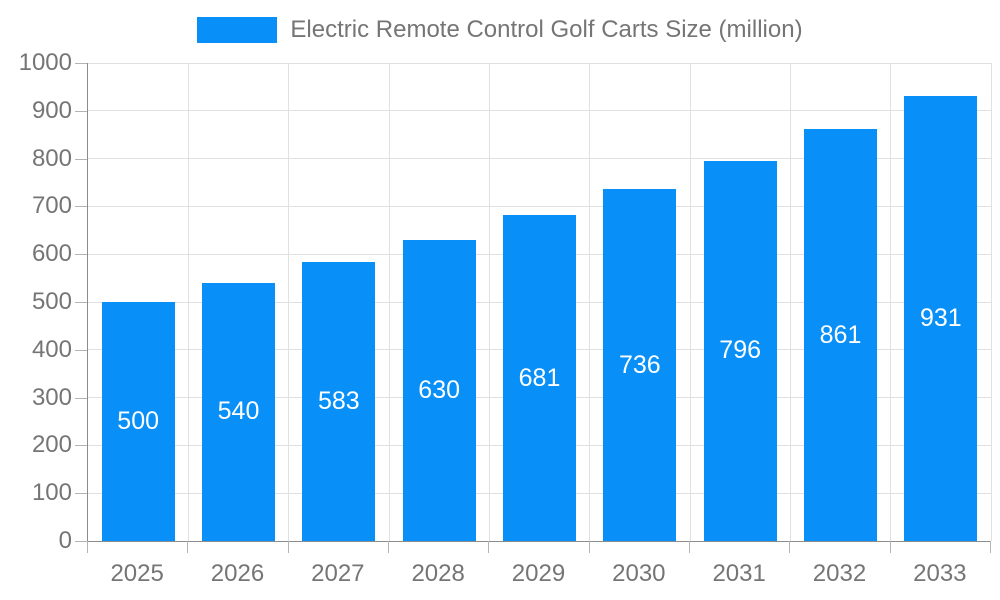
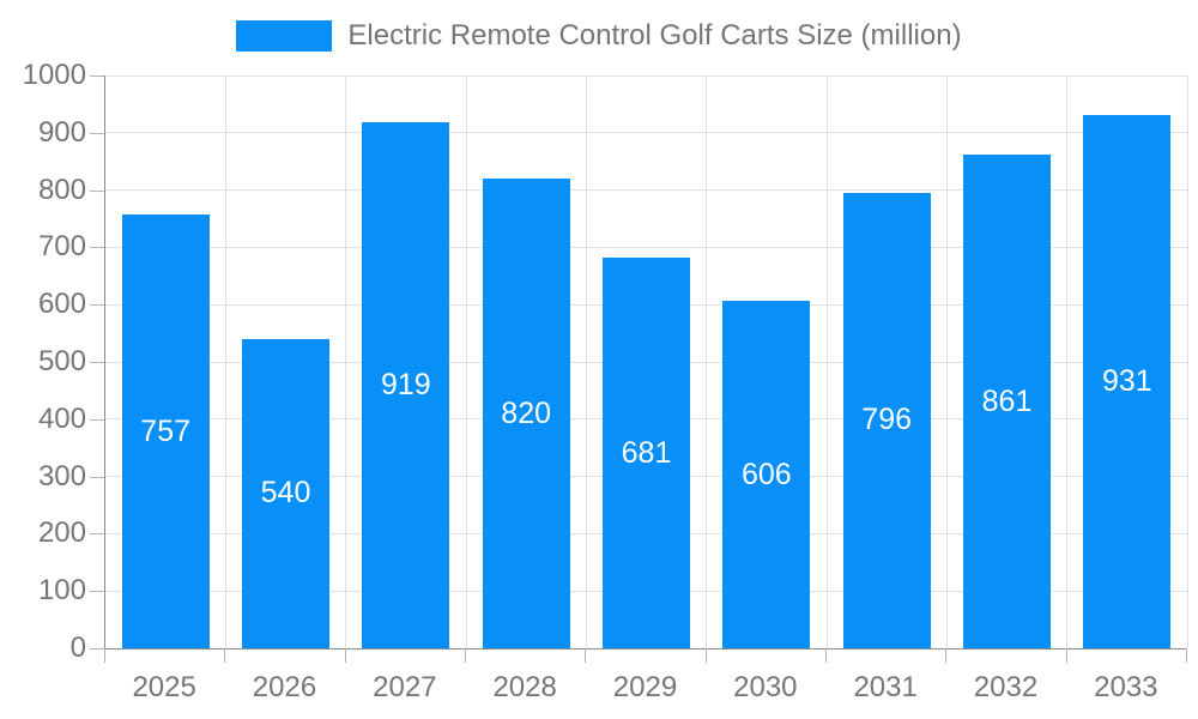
2025: 500 -> 757
2027: 583 -> 919
2028: 630 -> 820
2030: 736 -> 606
